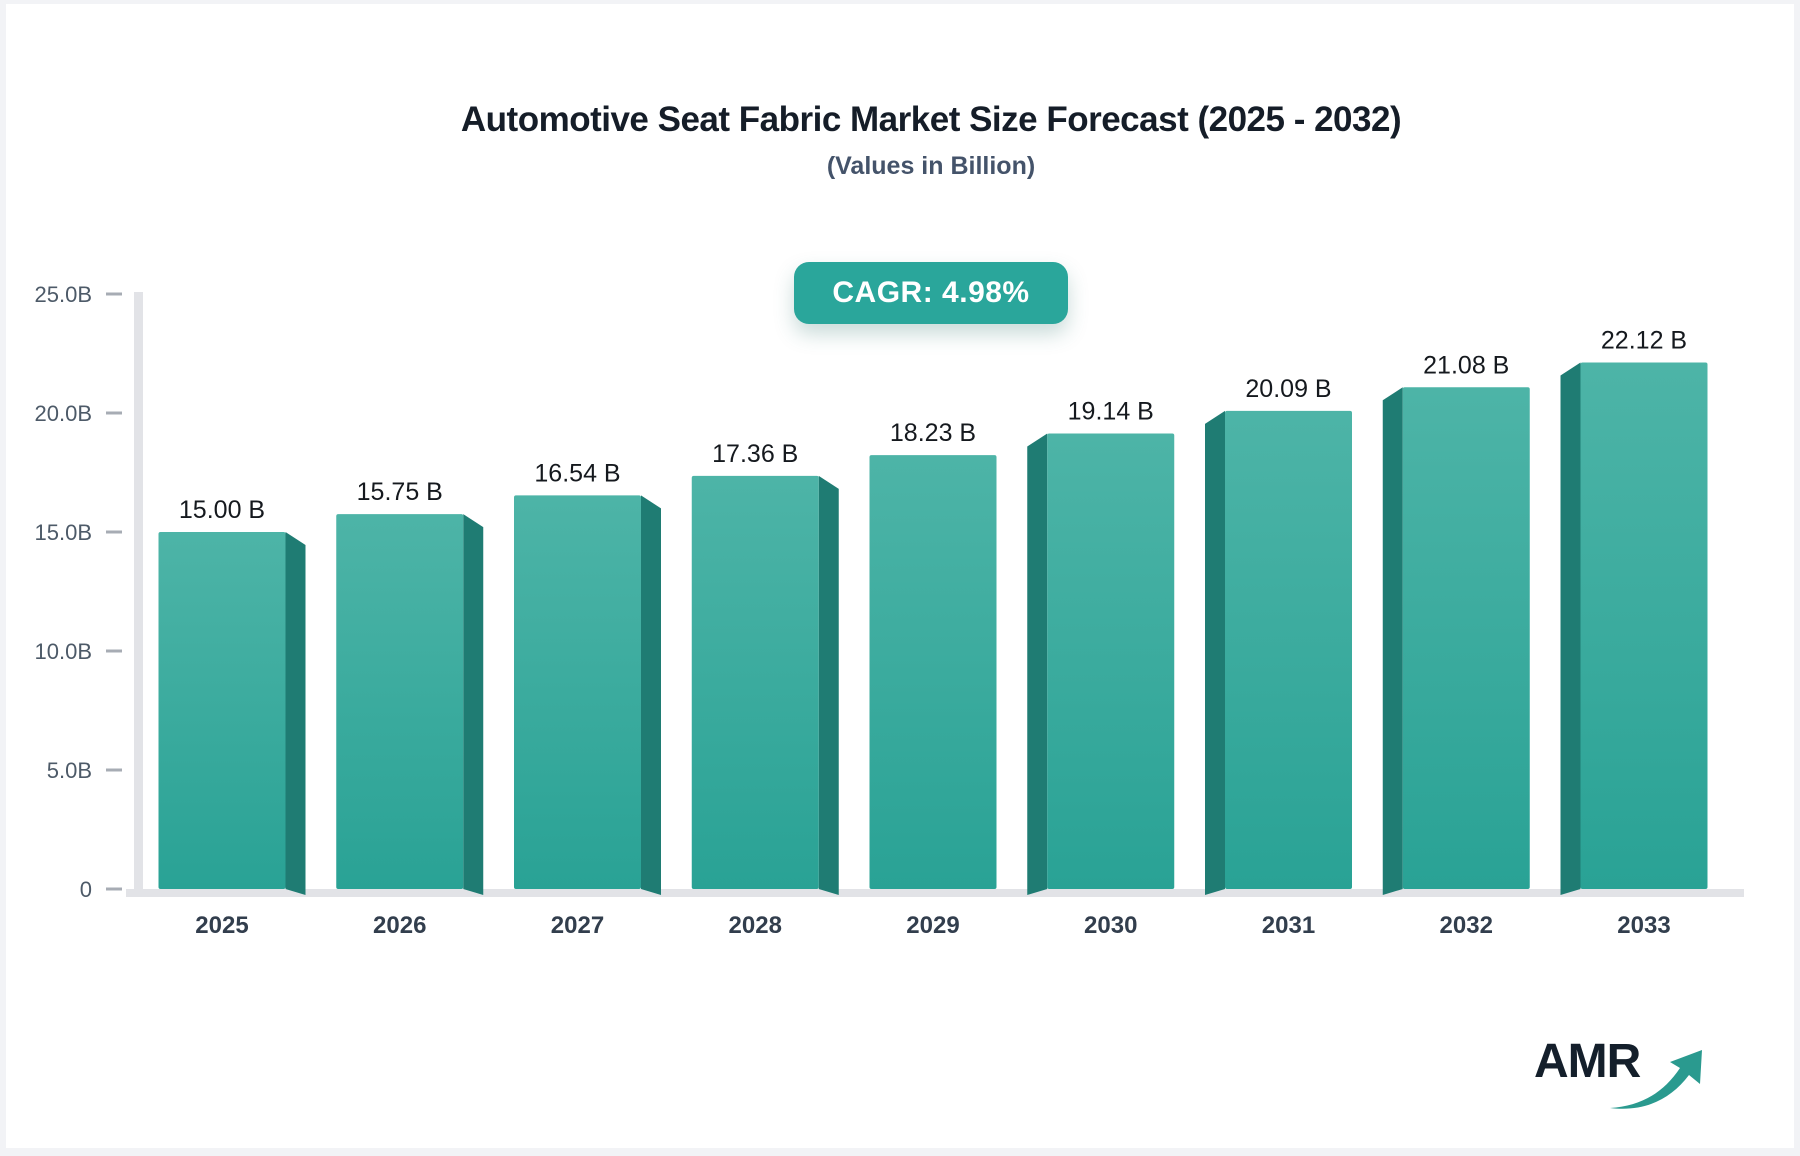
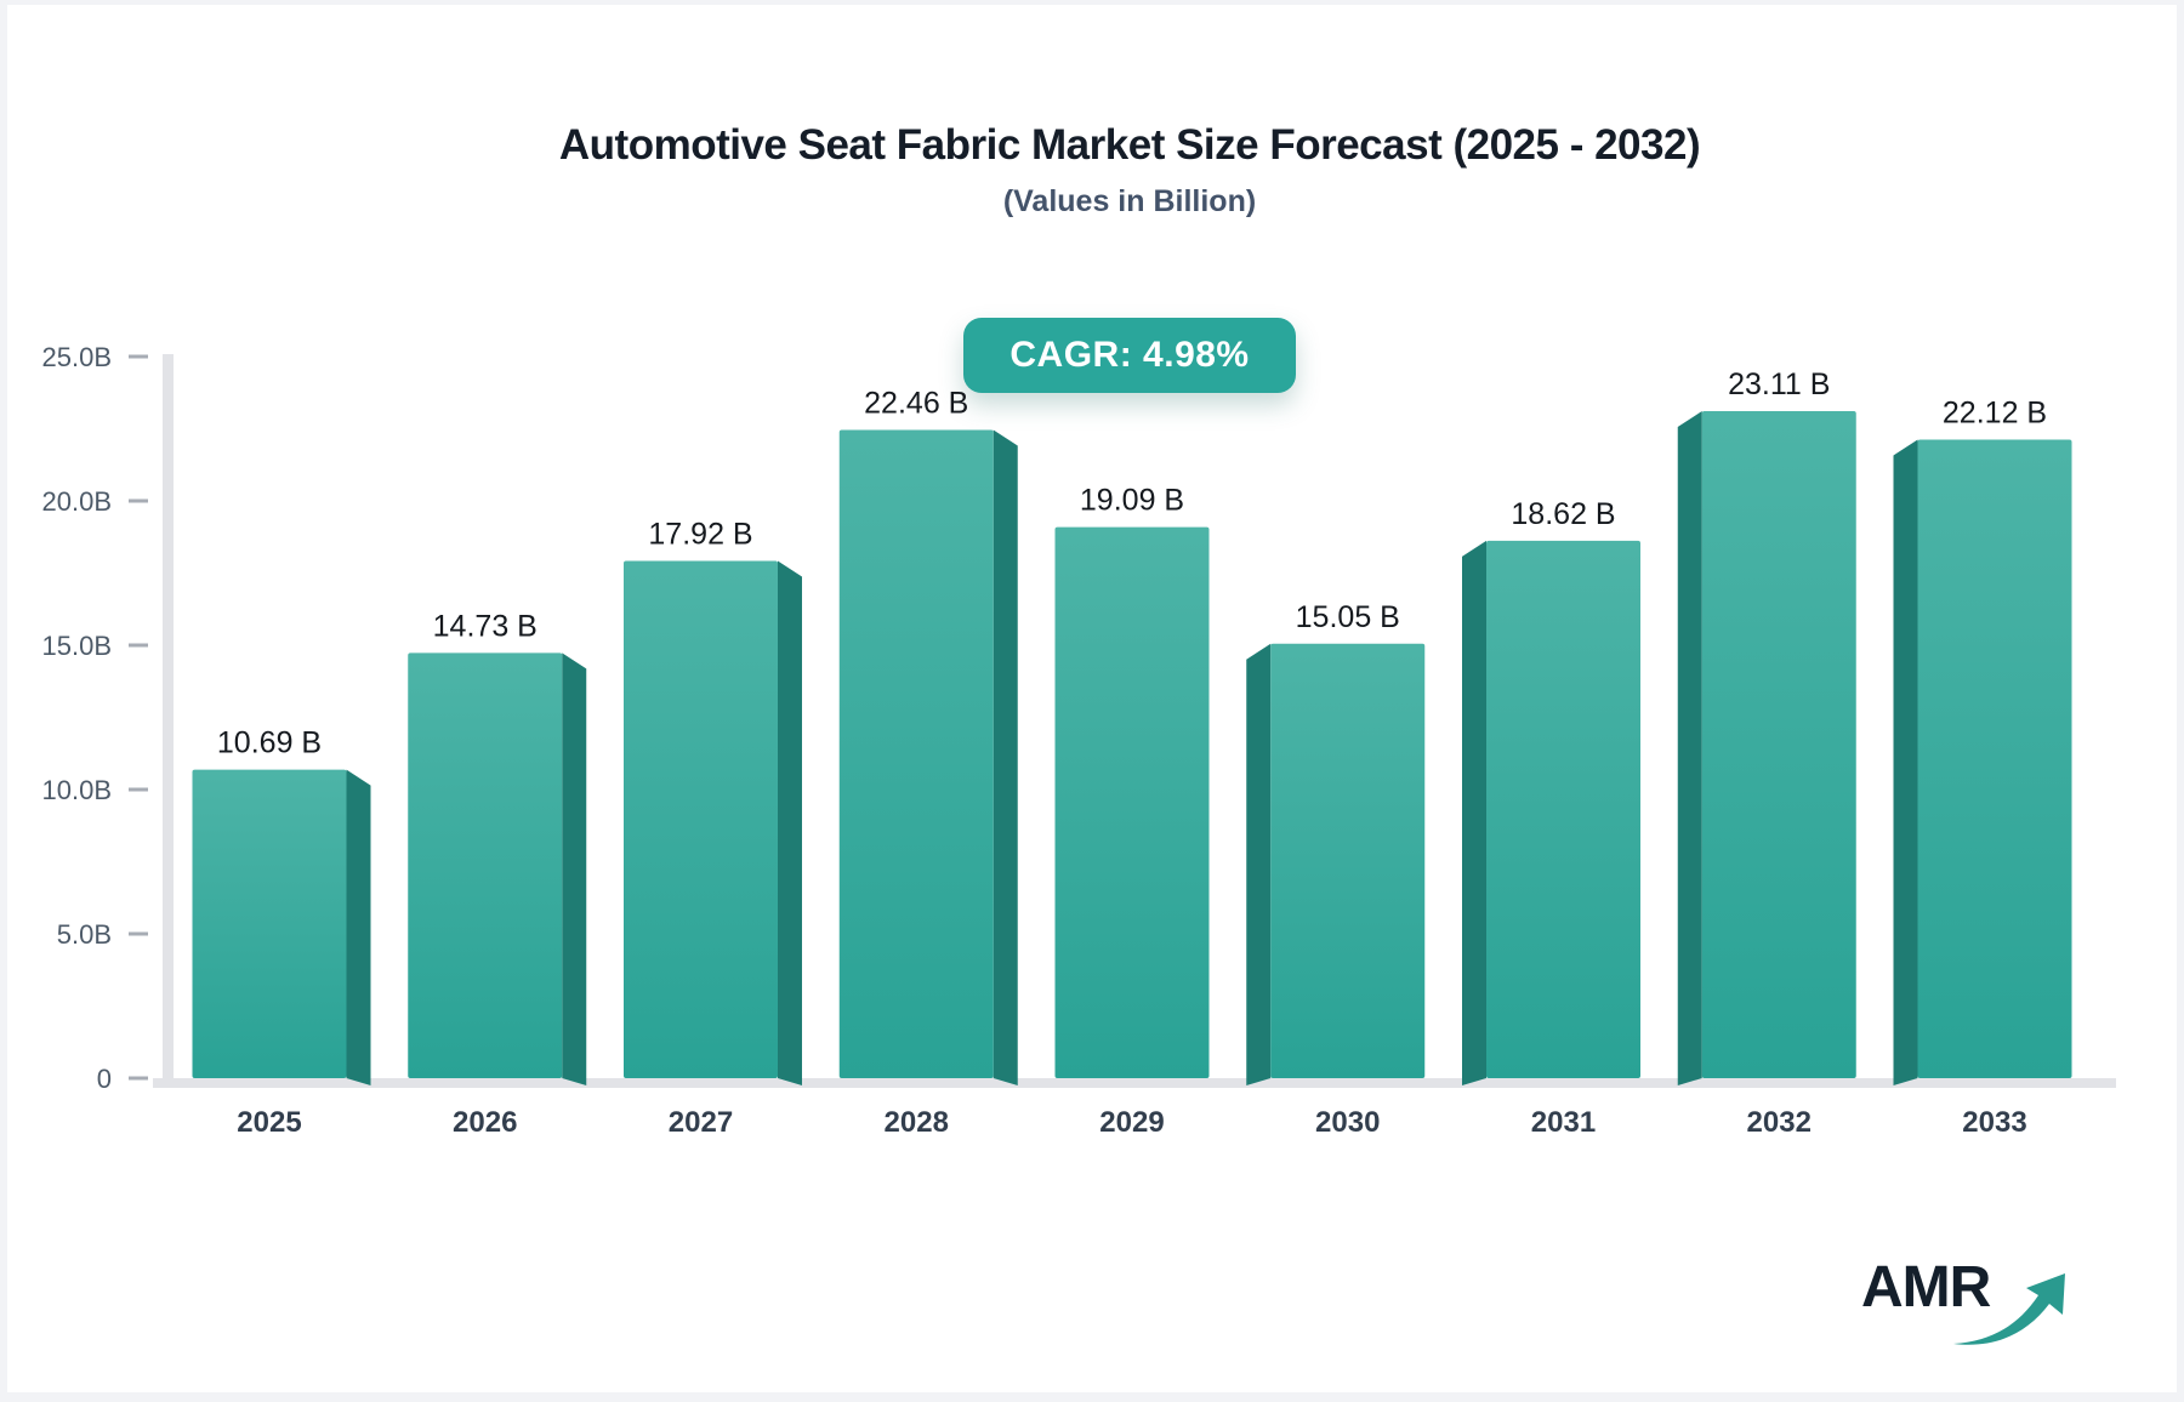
2025: 15.00 -> 10.69
2026: 15.75 -> 14.73
2027: 16.54 -> 17.92
2028: 17.36 -> 22.46
2029: 18.23 -> 19.09
2030: 19.14 -> 15.05
2031: 20.09 -> 18.62
2032: 21.08 -> 23.11
